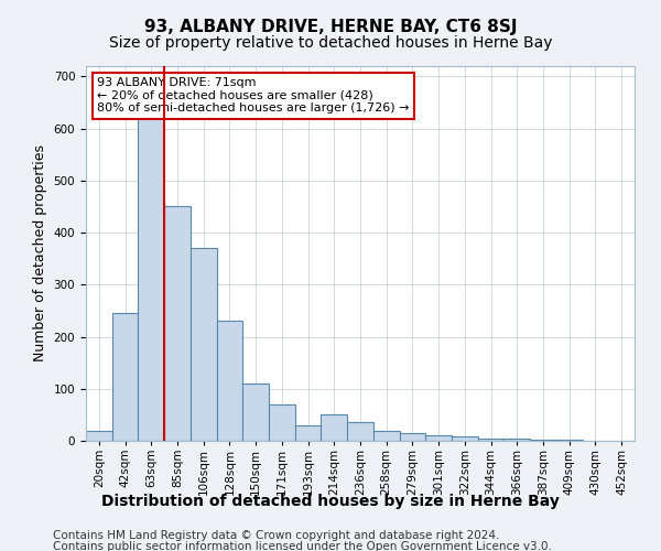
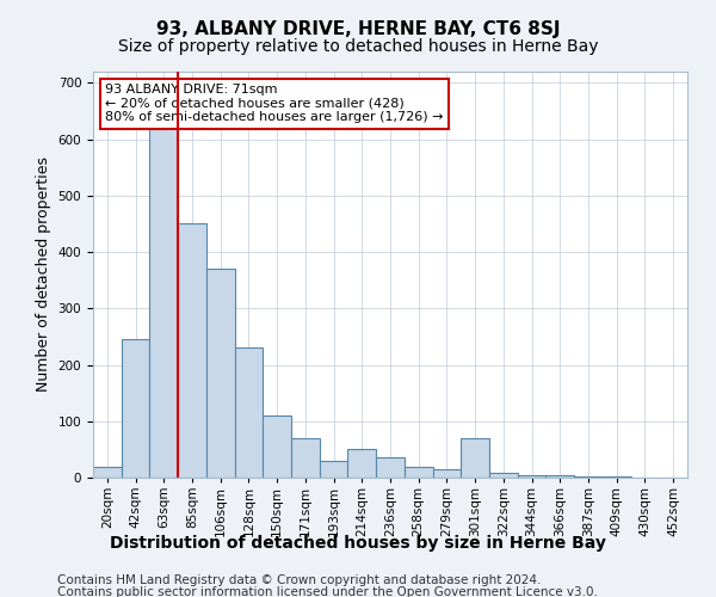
301sqm: 10 -> 70
